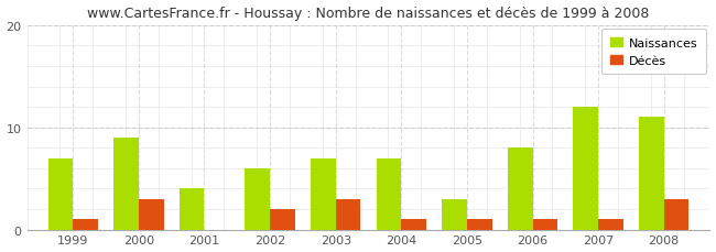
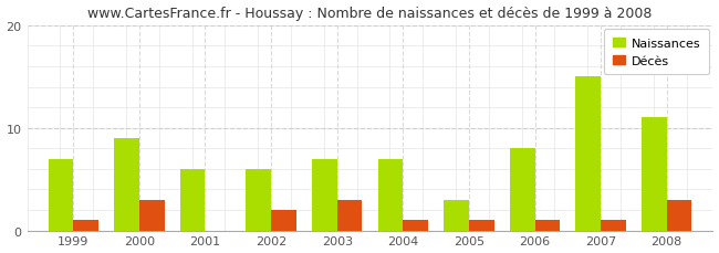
Naissances/2001: 4 -> 6
Naissances/2007: 12 -> 15
